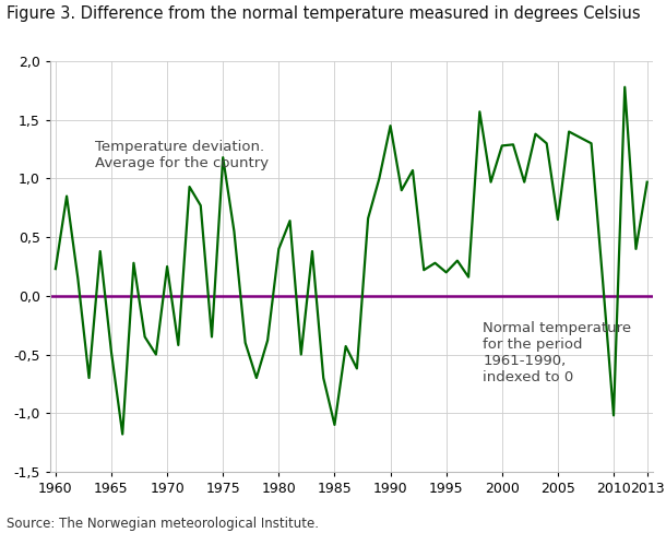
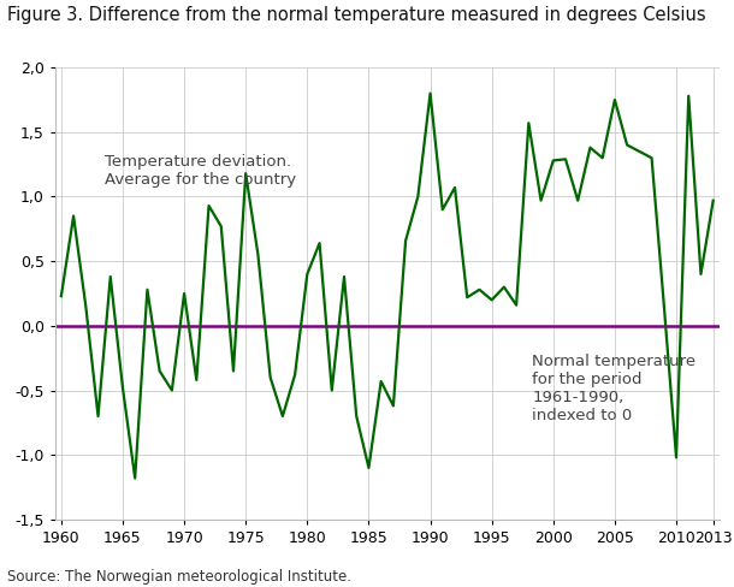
1990: 1,45 -> 1,80
2005: 0,65 -> 1,75
